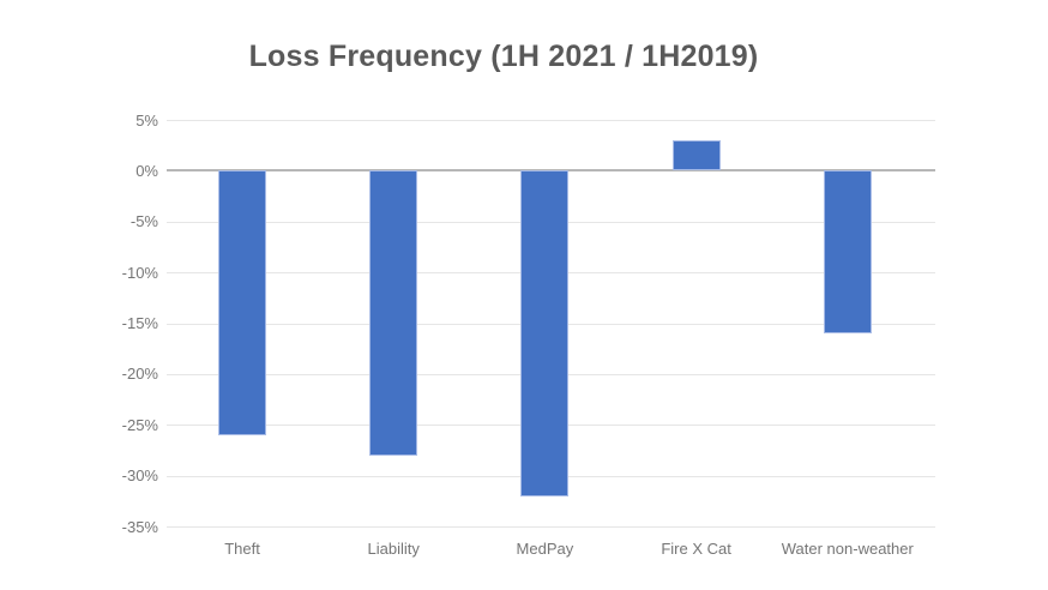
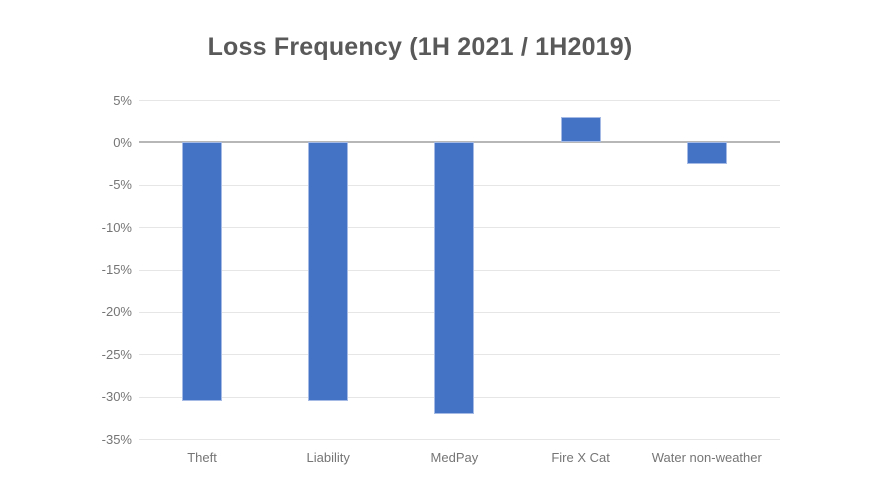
Theft: -26% -> -30%
Liability: -28% -> -30%
Water non-weather: -16% -> -2%
